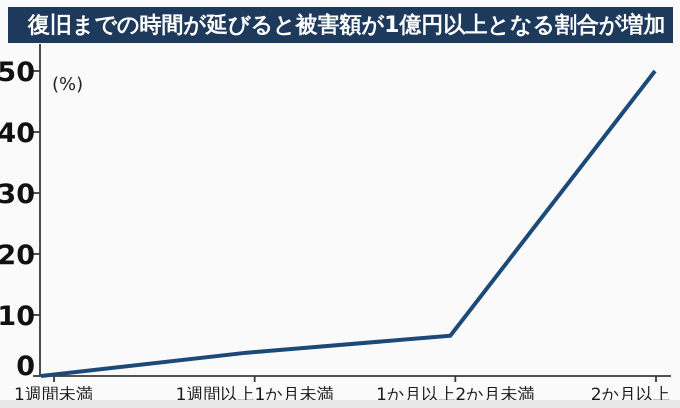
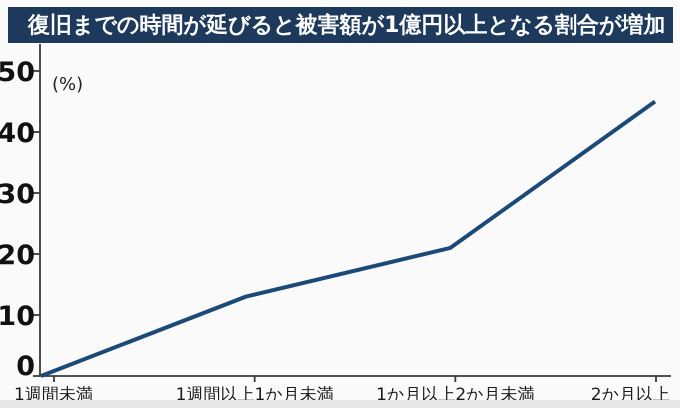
1週間以上1か月未満: 4 -> 13
1か月以上2か月未満: 7 -> 21
2か月以上: 50 -> 45
